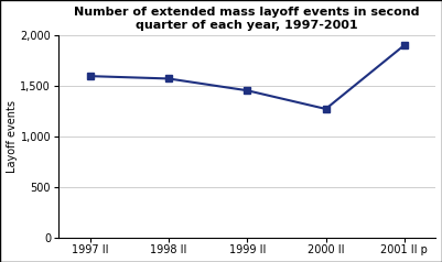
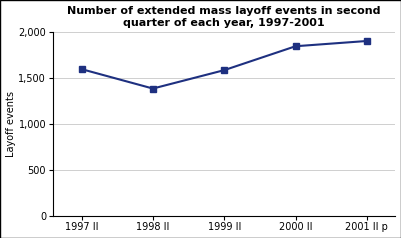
1998 II: 1,570 -> 1,380
1999 II: 1,450 -> 1,580
2000 II: 1,270 -> 1,840
